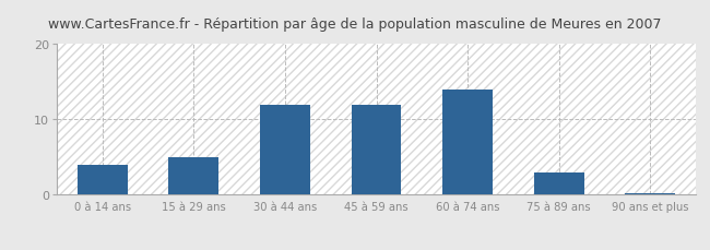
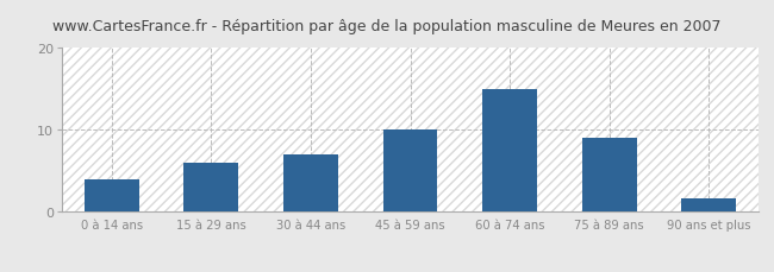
15 à 29 ans: 5.0 -> 6.0
30 à 44 ans: 12.0 -> 7.0
45 à 59 ans: 12.0 -> 10.0
60 à 74 ans: 14.0 -> 15.0
75 à 89 ans: 3.0 -> 9.0
90 ans et plus: 0.2 -> 1.6
